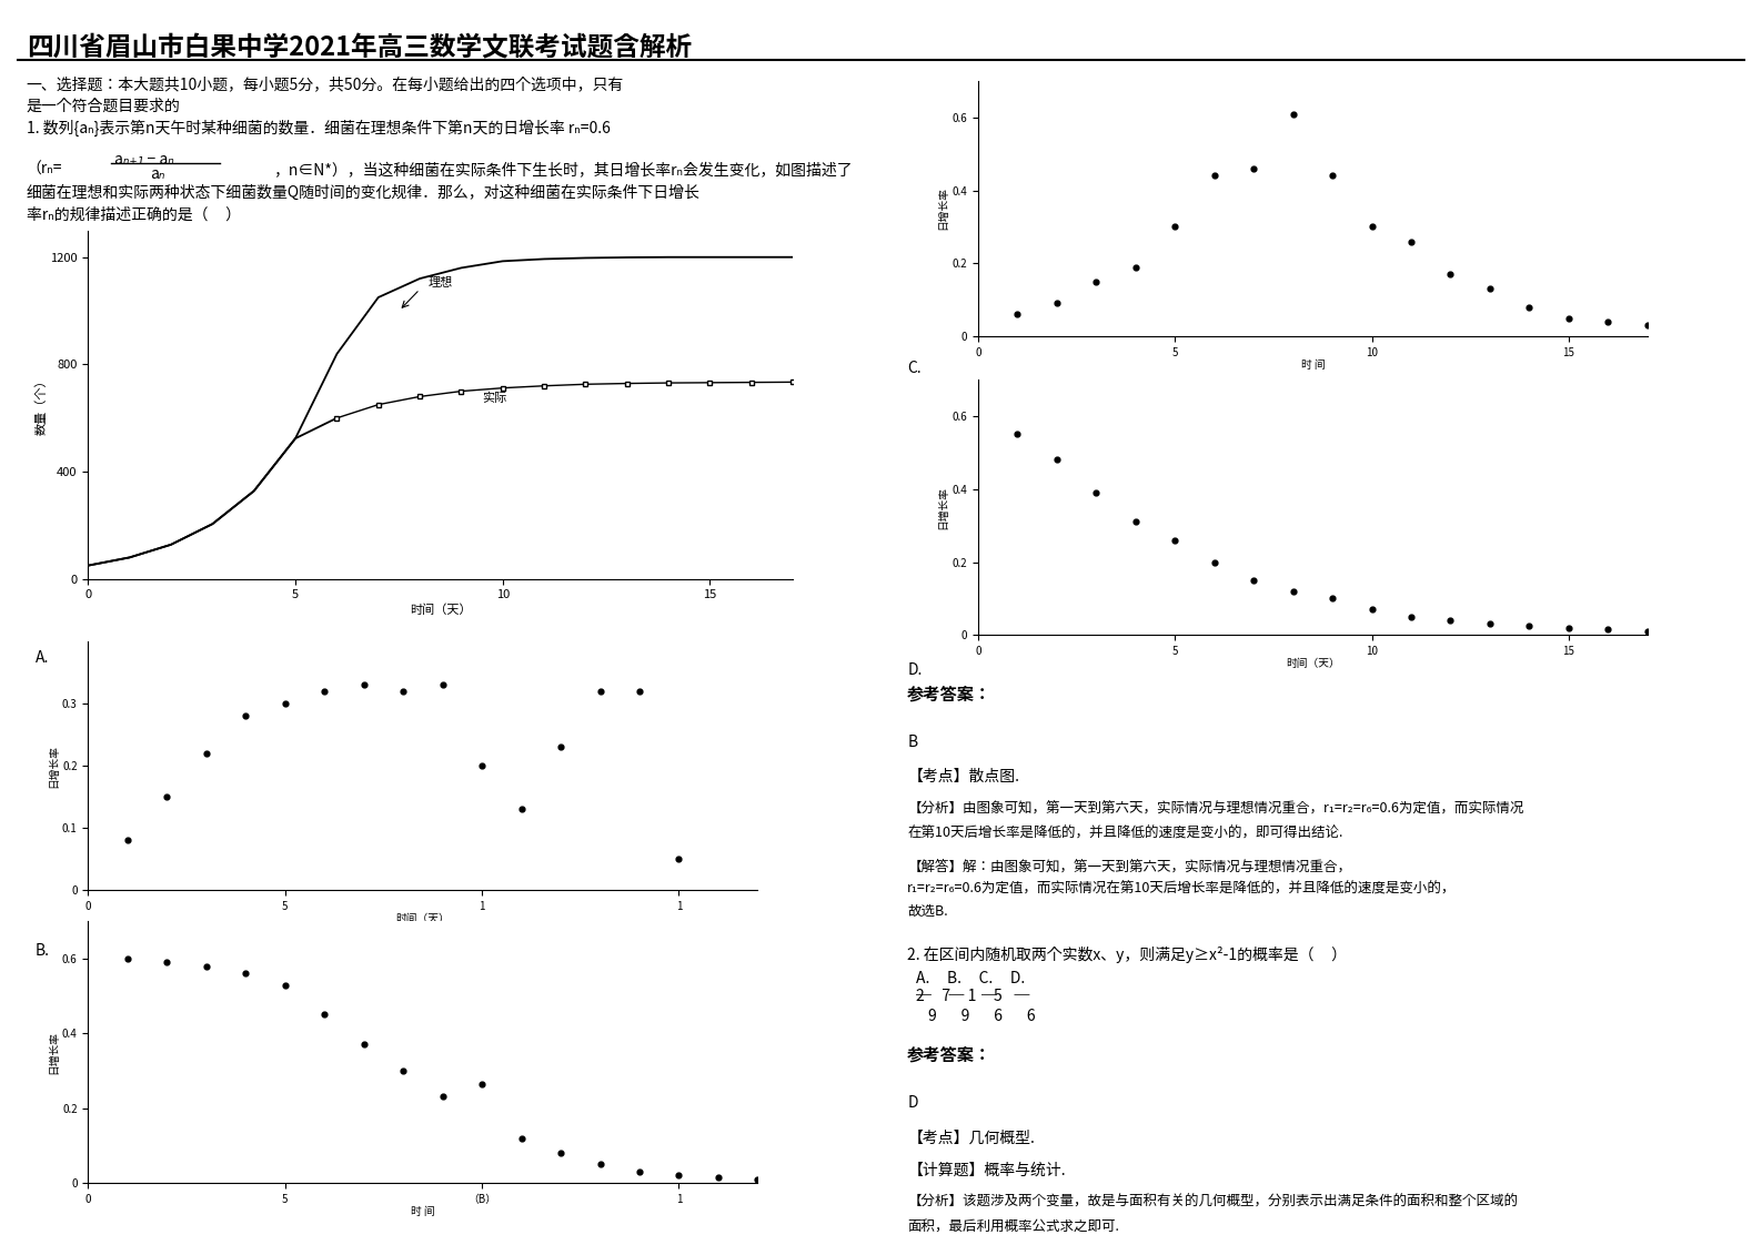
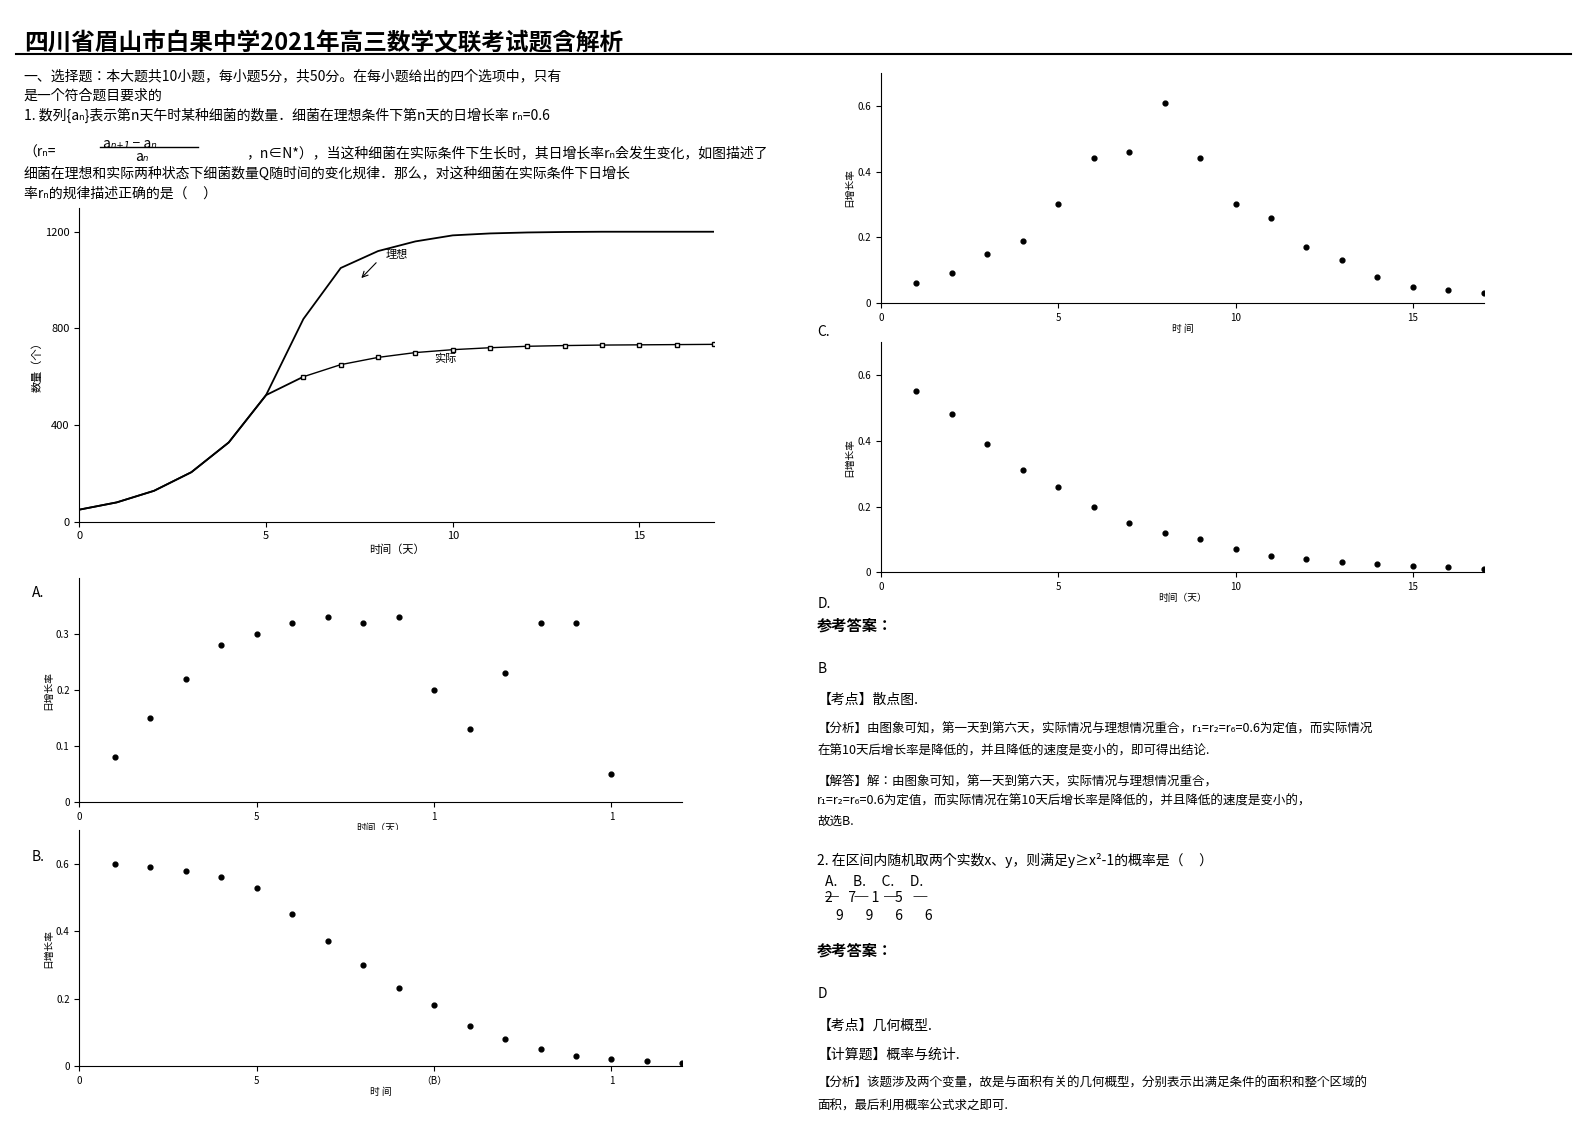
（B）: 0.265 -> 0.180
